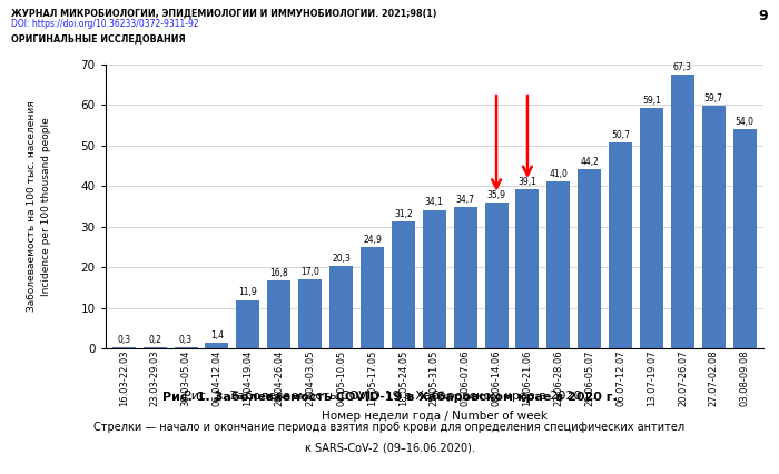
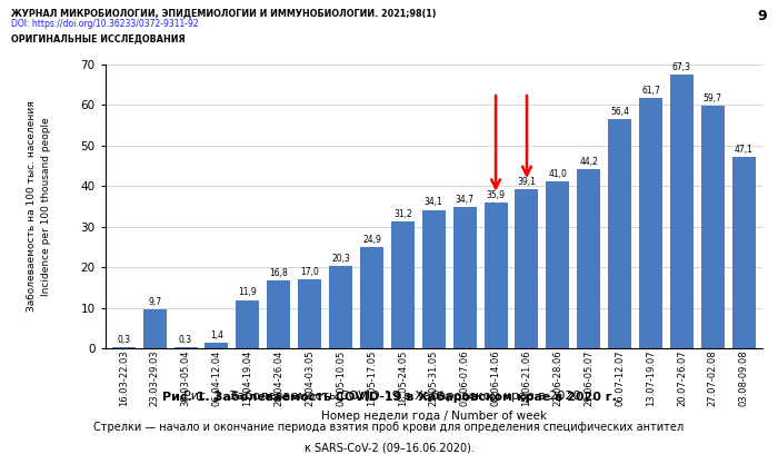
23.03-29.03: 0,2 -> 9,7
06.07-12.07: 50,7 -> 56,4
13.07-19.07: 59,1 -> 61,7
03.08-09.08: 54,0 -> 47,1
